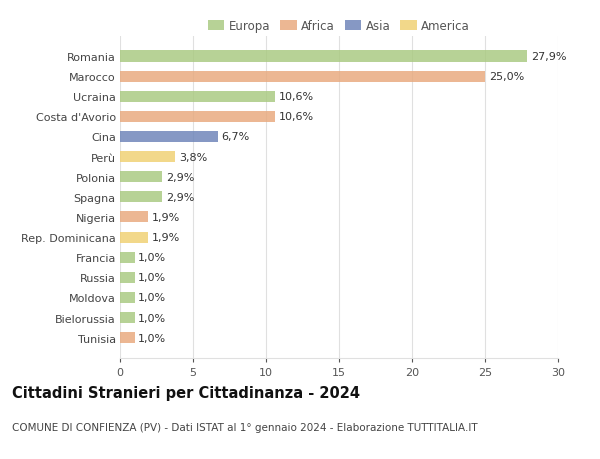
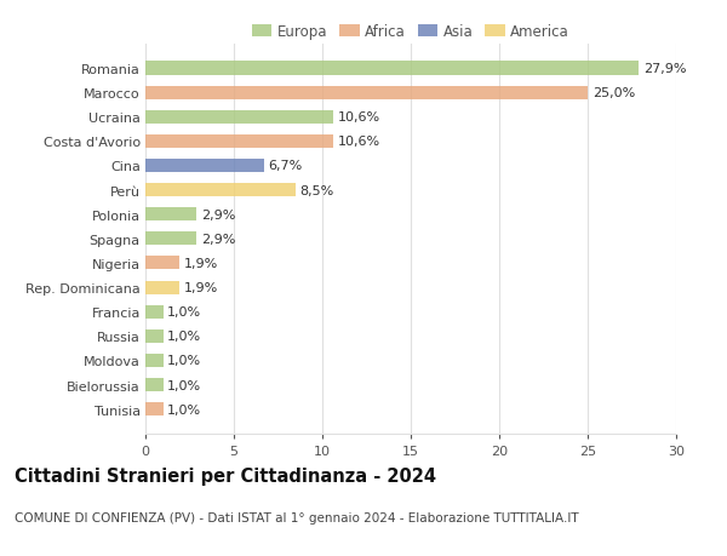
Perù: 3,8% -> 8,5%
